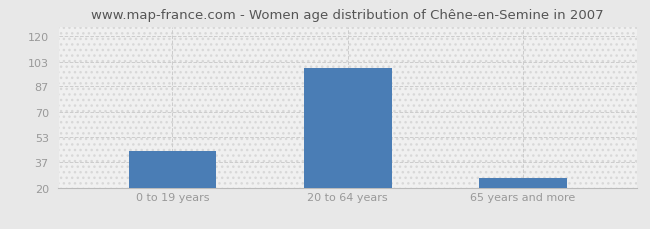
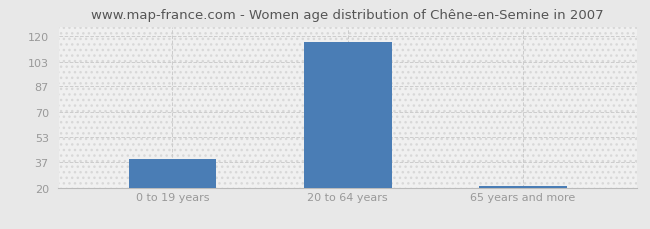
0 to 19 years: 44 -> 39
20 to 64 years: 99 -> 116
65 years and more: 26 -> 21
